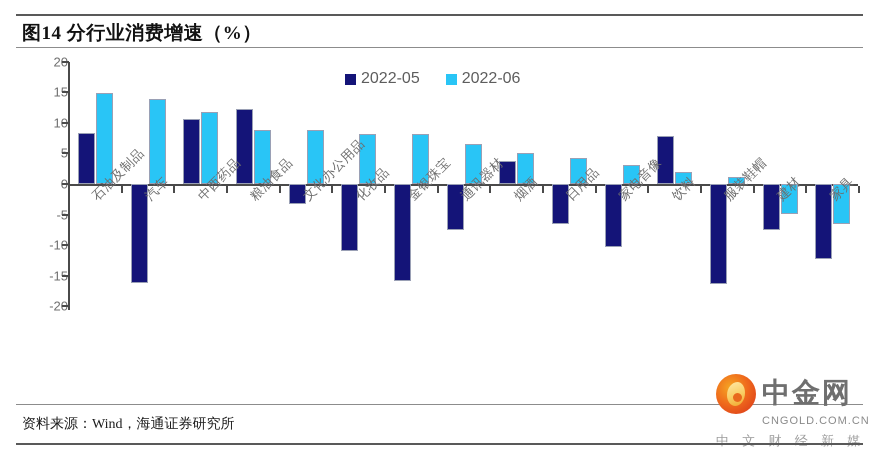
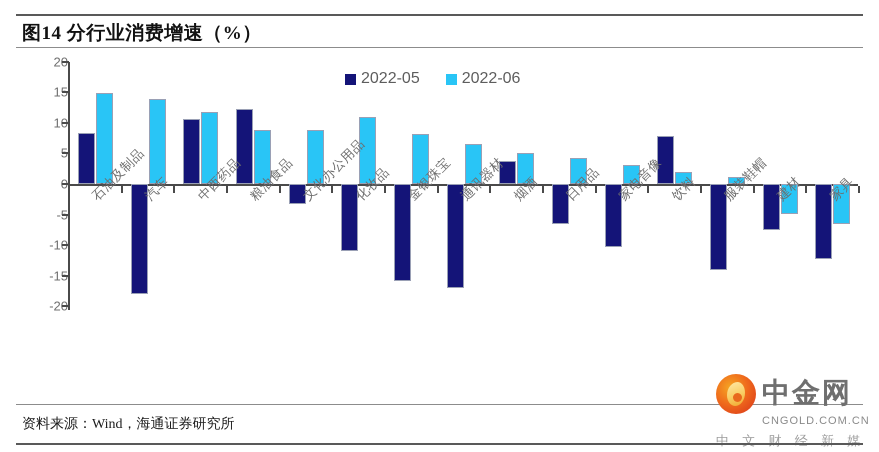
2022-05/汽车: -16 -> -18
2022-06/化妆品: 8 -> 11
2022-05/通讯器材: -8 -> -17
2022-05/服装鞋帽: -16 -> -14
